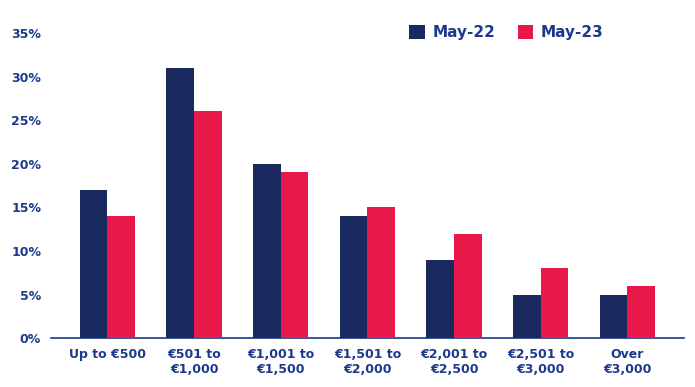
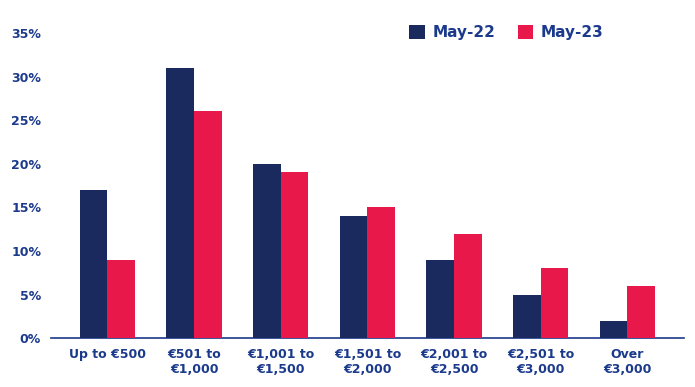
May-23/Up to €500: 14% -> 9%
May-22/Over €3,000: 5% -> 2%
